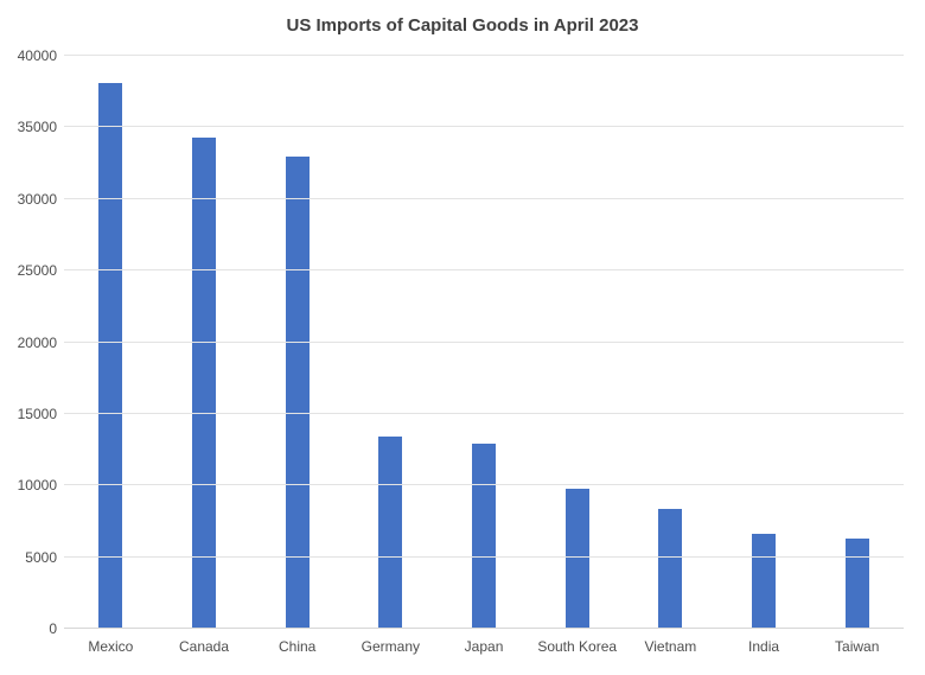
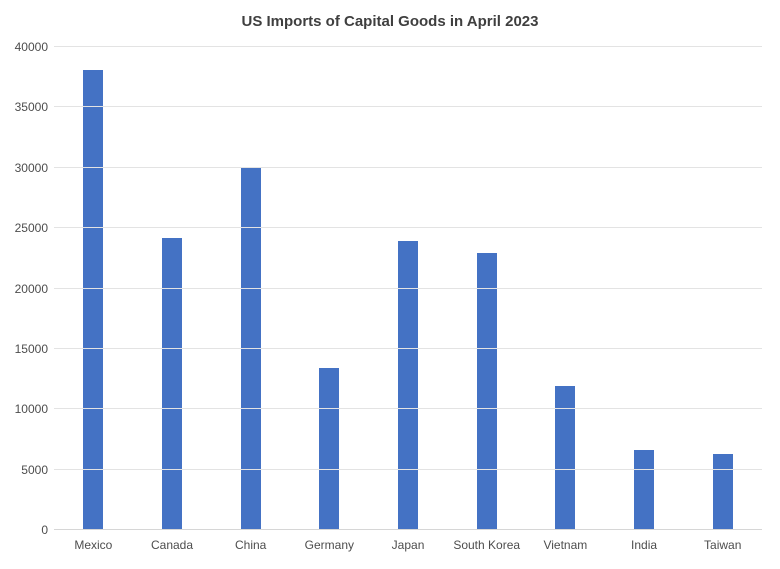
Canada: 34300 -> 24200
China: 33000 -> 30100
Japan: 12900 -> 23900
South Korea: 9800 -> 22900
Vietnam: 8400 -> 11900
